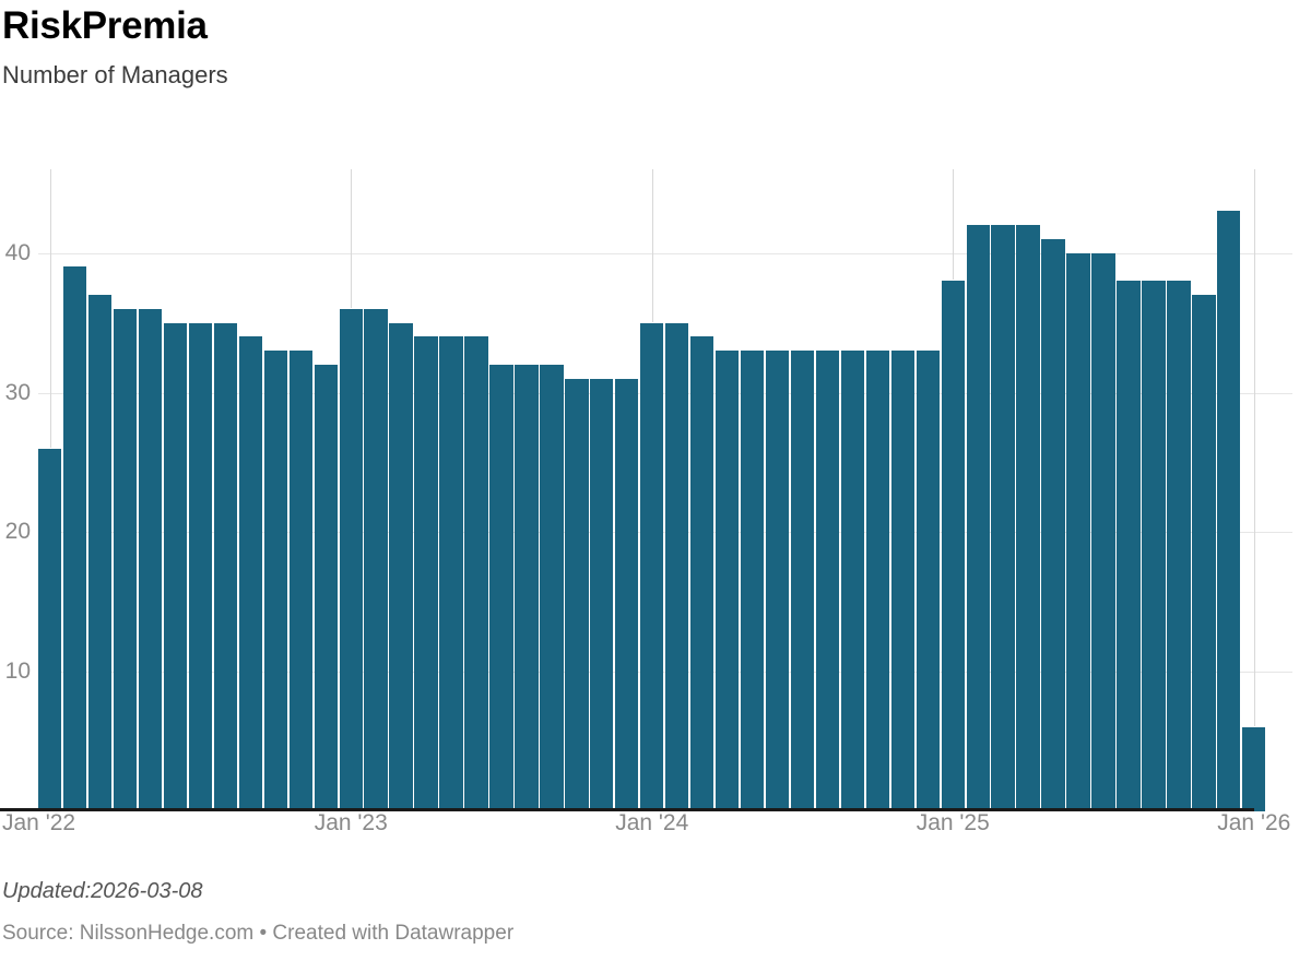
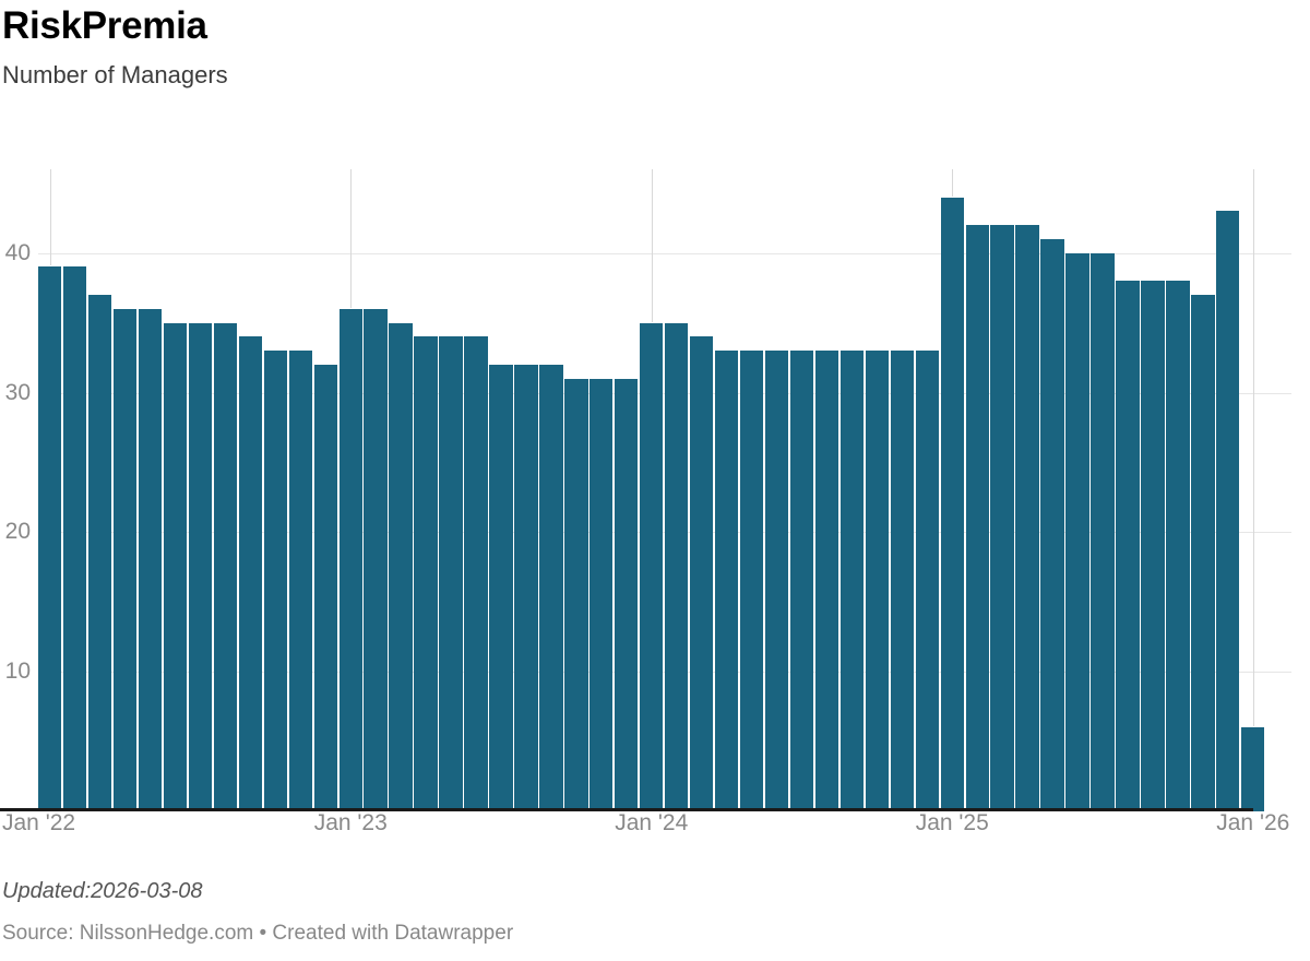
Jan '22: 26 -> 39
Jan '25: 38 -> 44
